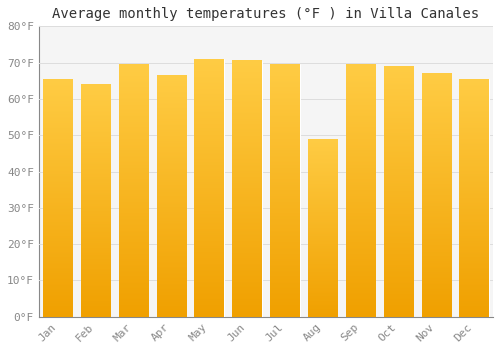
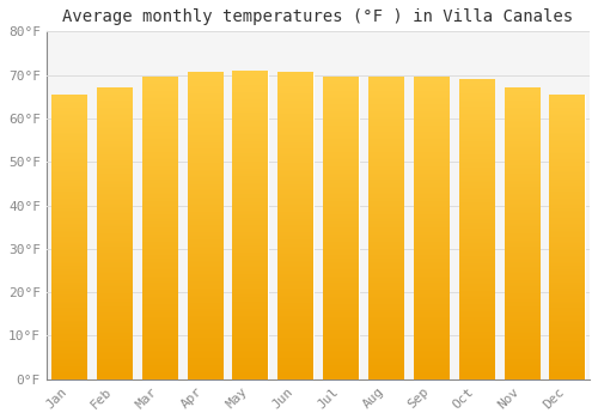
Feb: 64.0°F -> 67.0°F
Apr: 66.5°F -> 70.5°F
Aug: 49.0°F -> 69.5°F
